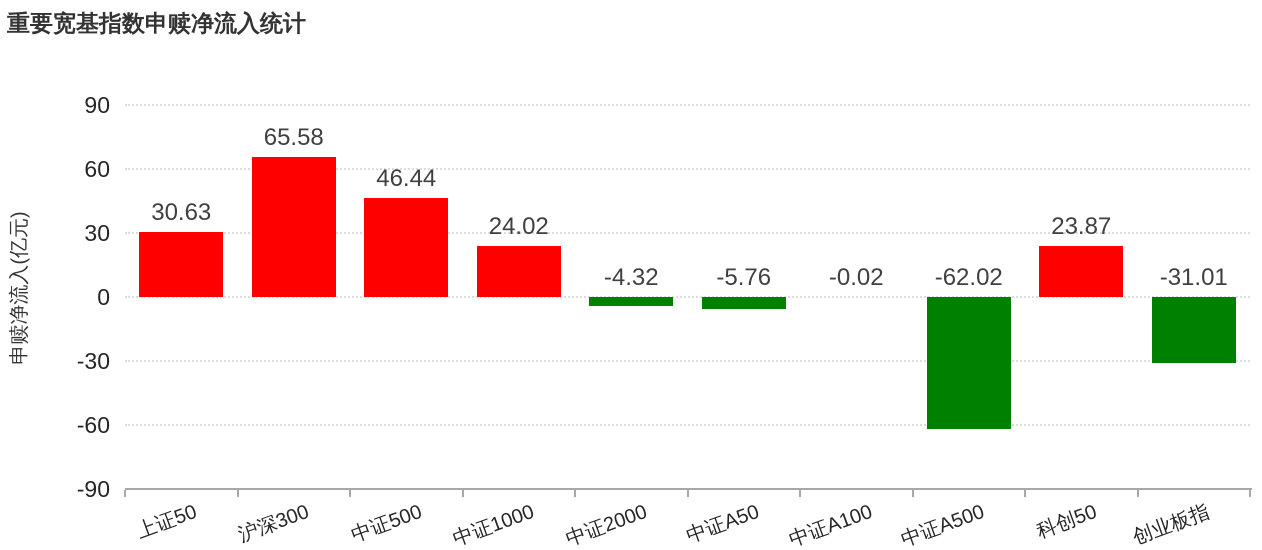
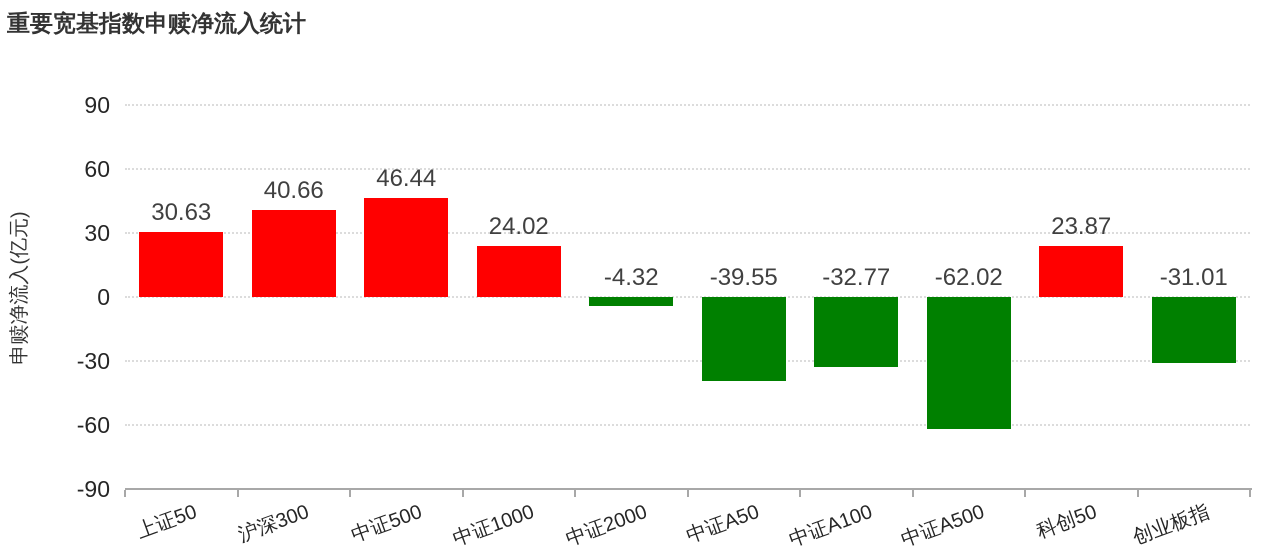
沪深300: 65.58 -> 40.66
中证A50: -5.76 -> -39.55
中证A100: -0.02 -> -32.77
